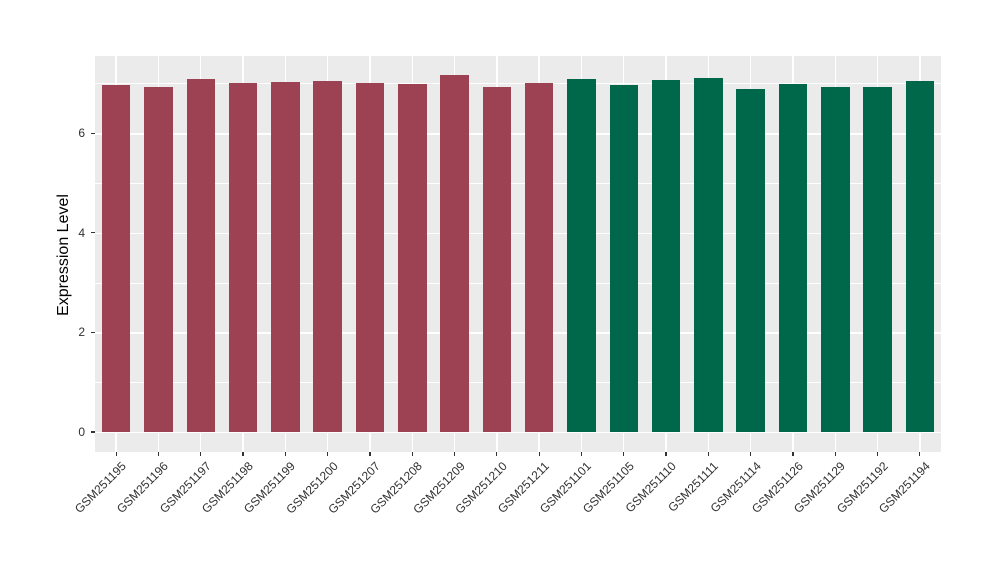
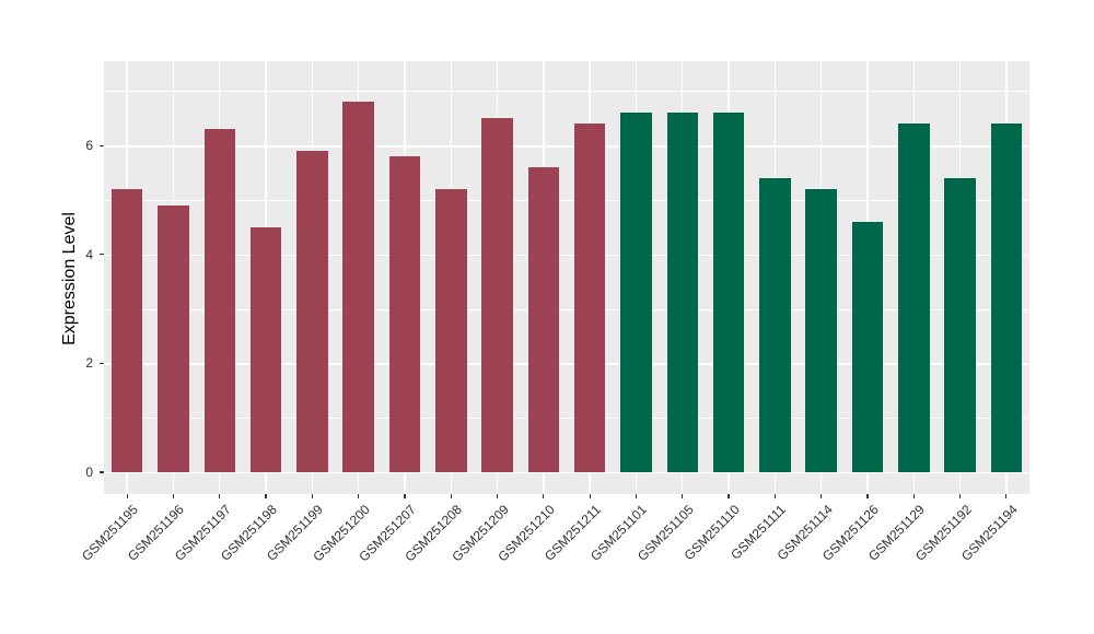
GSM251195: 7.0 -> 5.2
GSM251196: 6.9 -> 4.9
GSM251197: 7.1 -> 6.3
GSM251198: 7.0 -> 4.5
GSM251199: 7.0 -> 5.9
GSM251200: 7.0 -> 6.8
GSM251207: 7.0 -> 5.8
GSM251208: 7.0 -> 5.2
GSM251209: 7.2 -> 6.5
GSM251210: 6.9 -> 5.6
GSM251211: 7.0 -> 6.4
GSM251101: 7.1 -> 6.6
GSM251105: 7.0 -> 6.6
GSM251110: 7.1 -> 6.6
GSM251111: 7.1 -> 5.4
GSM251114: 6.9 -> 5.2
GSM251126: 7.0 -> 4.6
GSM251129: 6.9 -> 6.4
GSM251192: 6.9 -> 5.4
GSM251194: 7.0 -> 6.4
